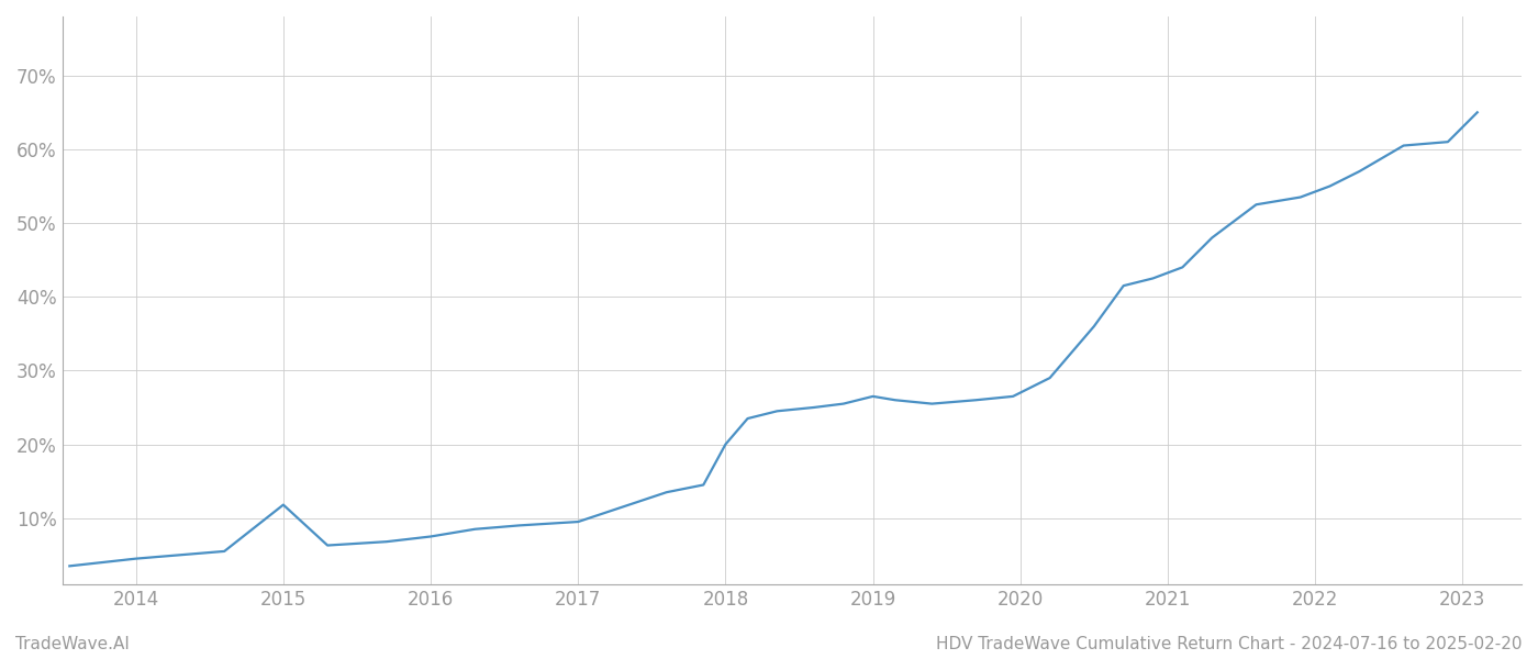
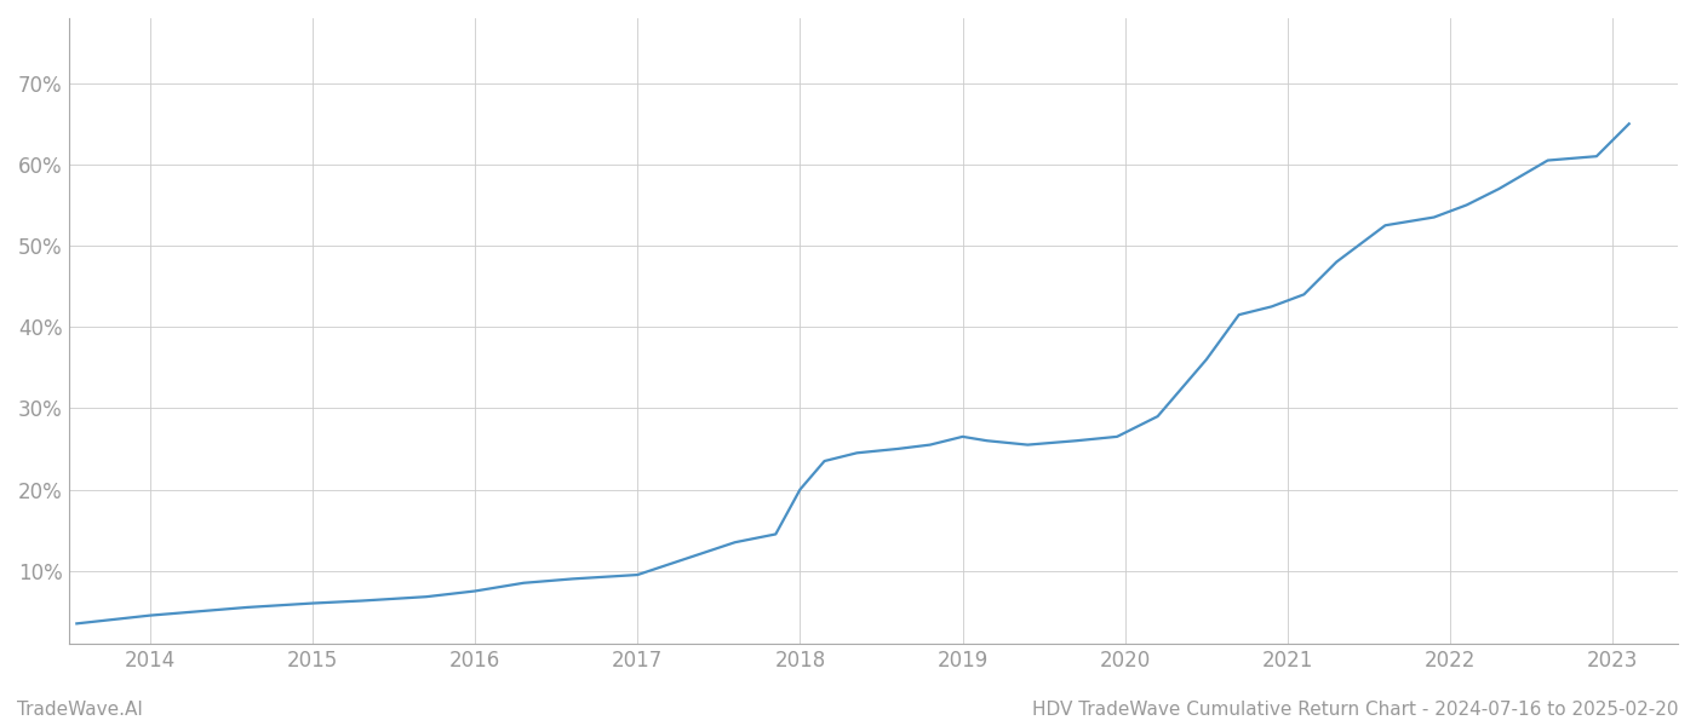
2015: 11.8% -> 6.0%
